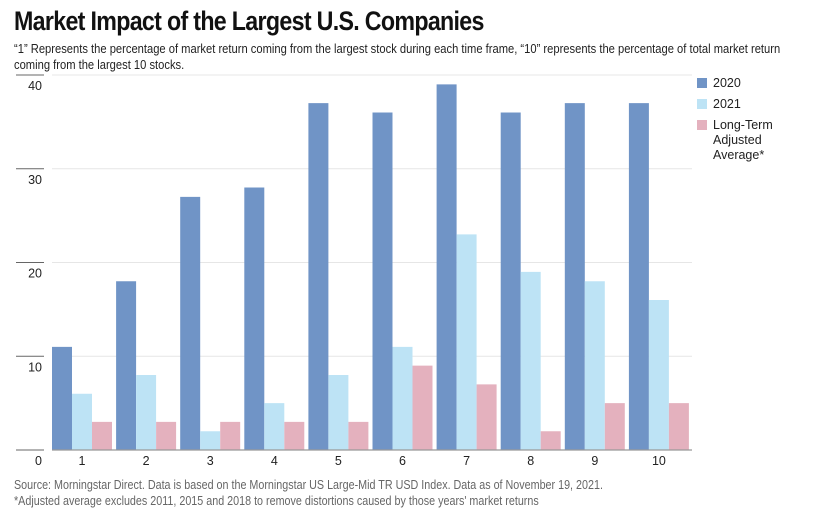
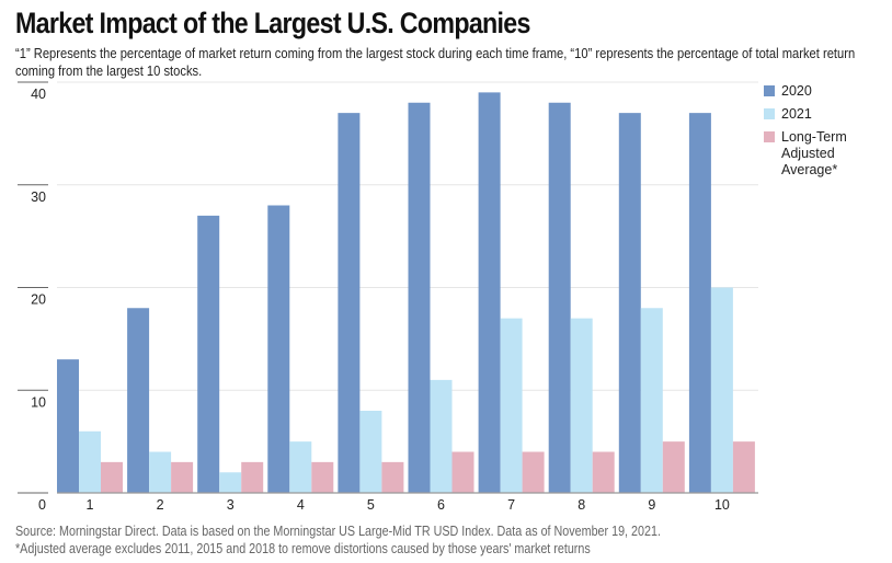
2020/1: 11 -> 13
2021/2: 8 -> 4
2020/6: 36 -> 38
Long-Term Adjusted Average*/6: 9 -> 4
2021/7: 23 -> 17
Long-Term Adjusted Average*/7: 7 -> 4
2020/8: 36 -> 38
2021/8: 19 -> 17
Long-Term Adjusted Average*/8: 2 -> 4
2021/10: 16 -> 20
